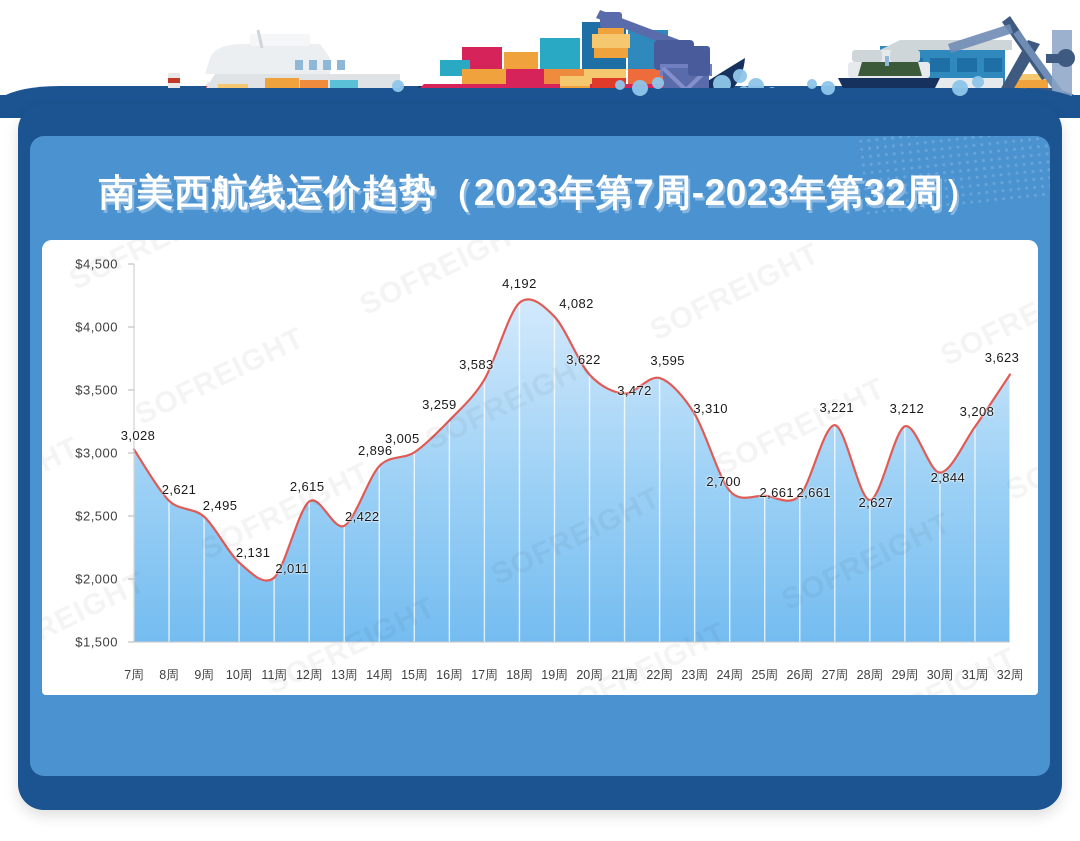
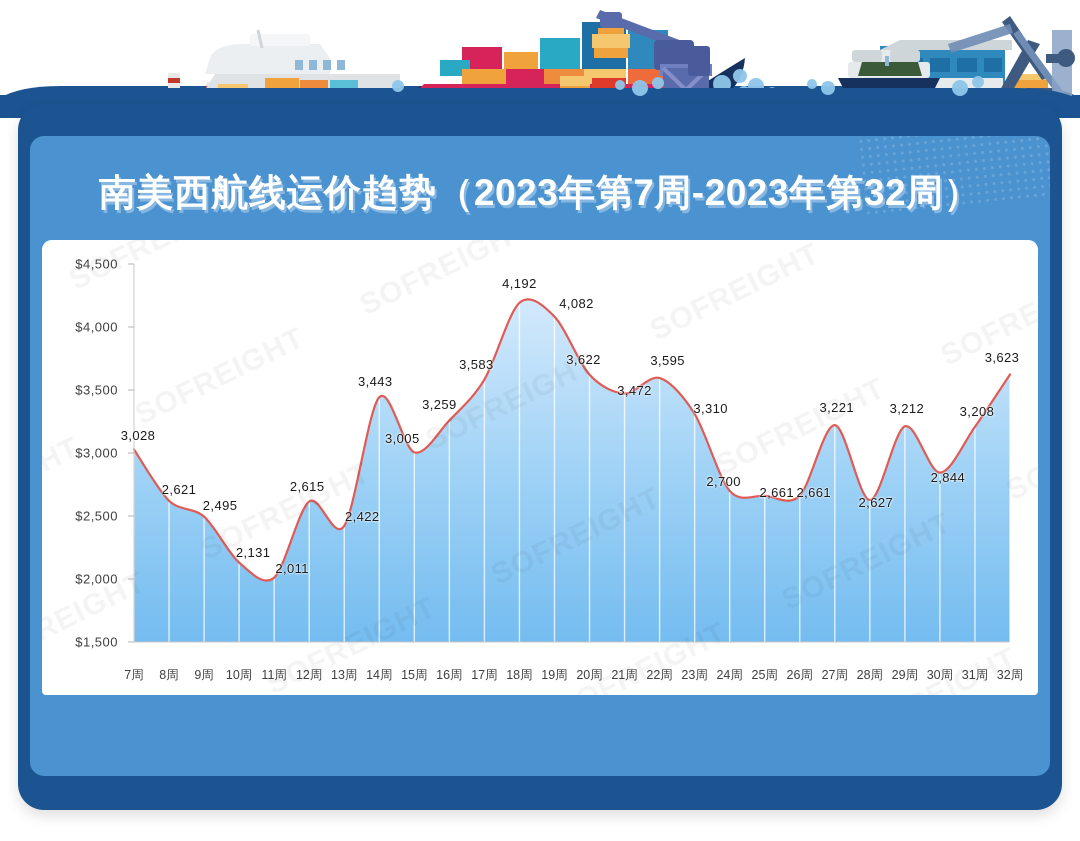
14周: 2,896 -> 3,443
